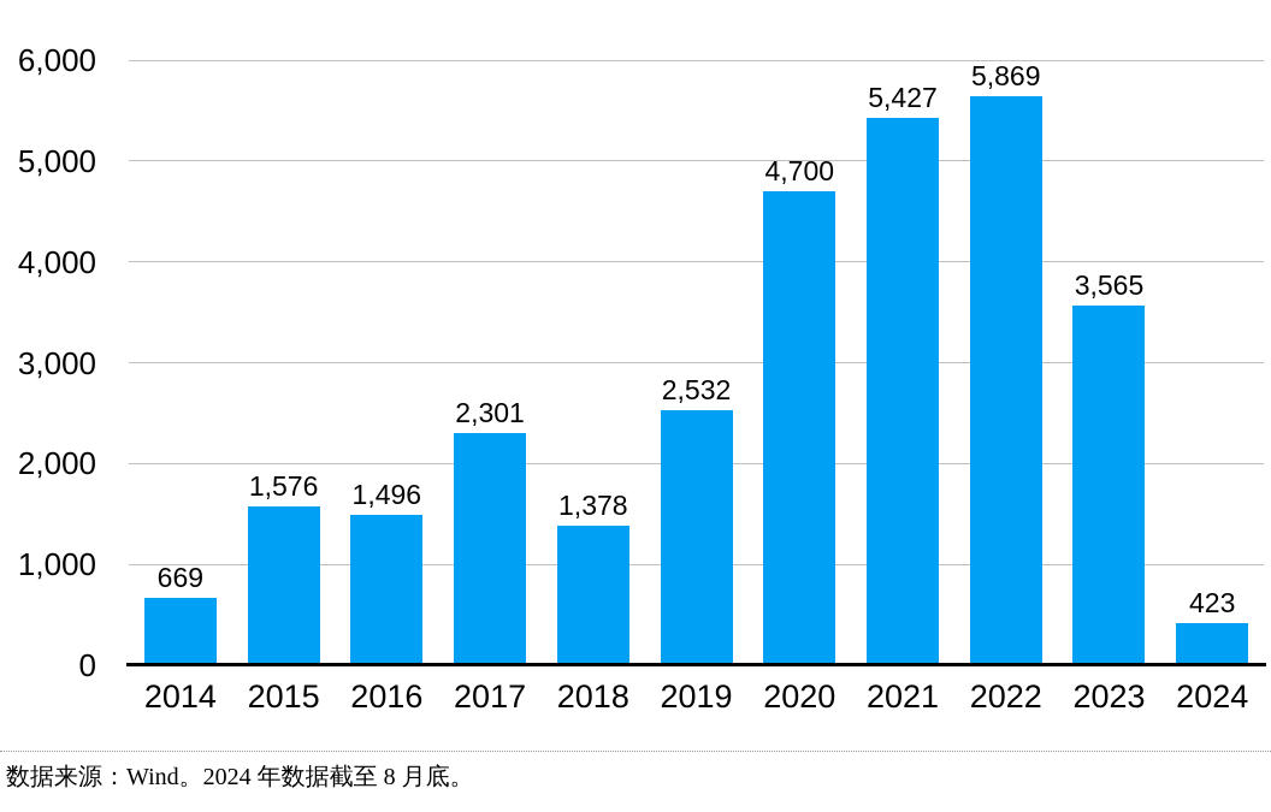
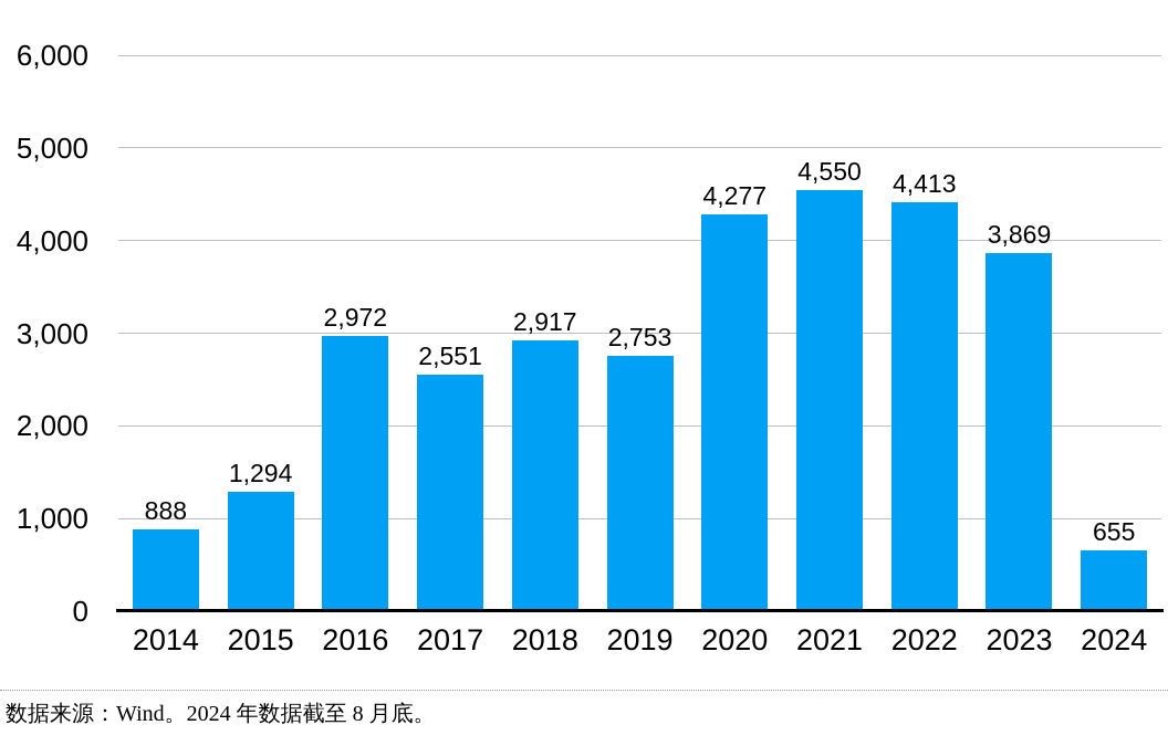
2014: 669 -> 888
2015: 1,576 -> 1,294
2016: 1,496 -> 2,972
2017: 2,301 -> 2,551
2018: 1,378 -> 2,917
2019: 2,532 -> 2,753
2020: 4,700 -> 4,277
2021: 5,427 -> 4,550
2022: 5,869 -> 4,413
2023: 3,565 -> 3,869
2024: 423 -> 655
